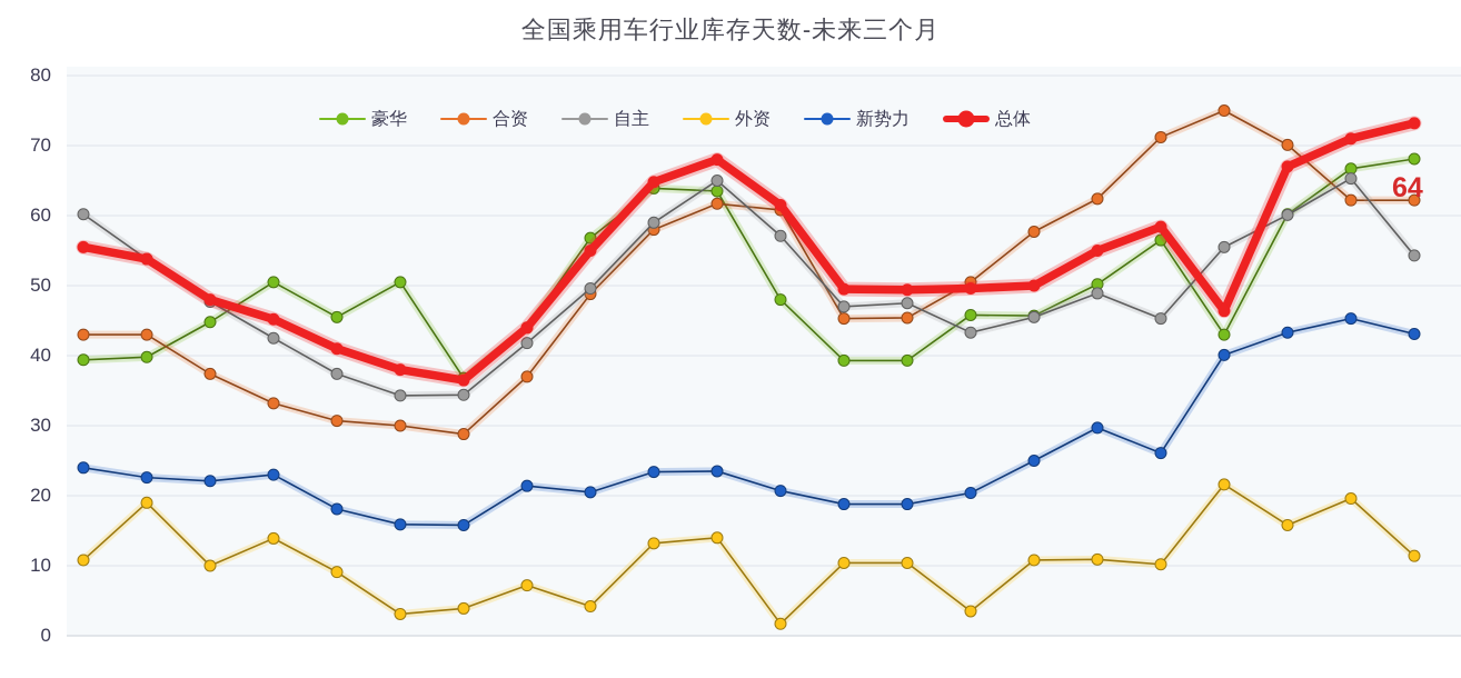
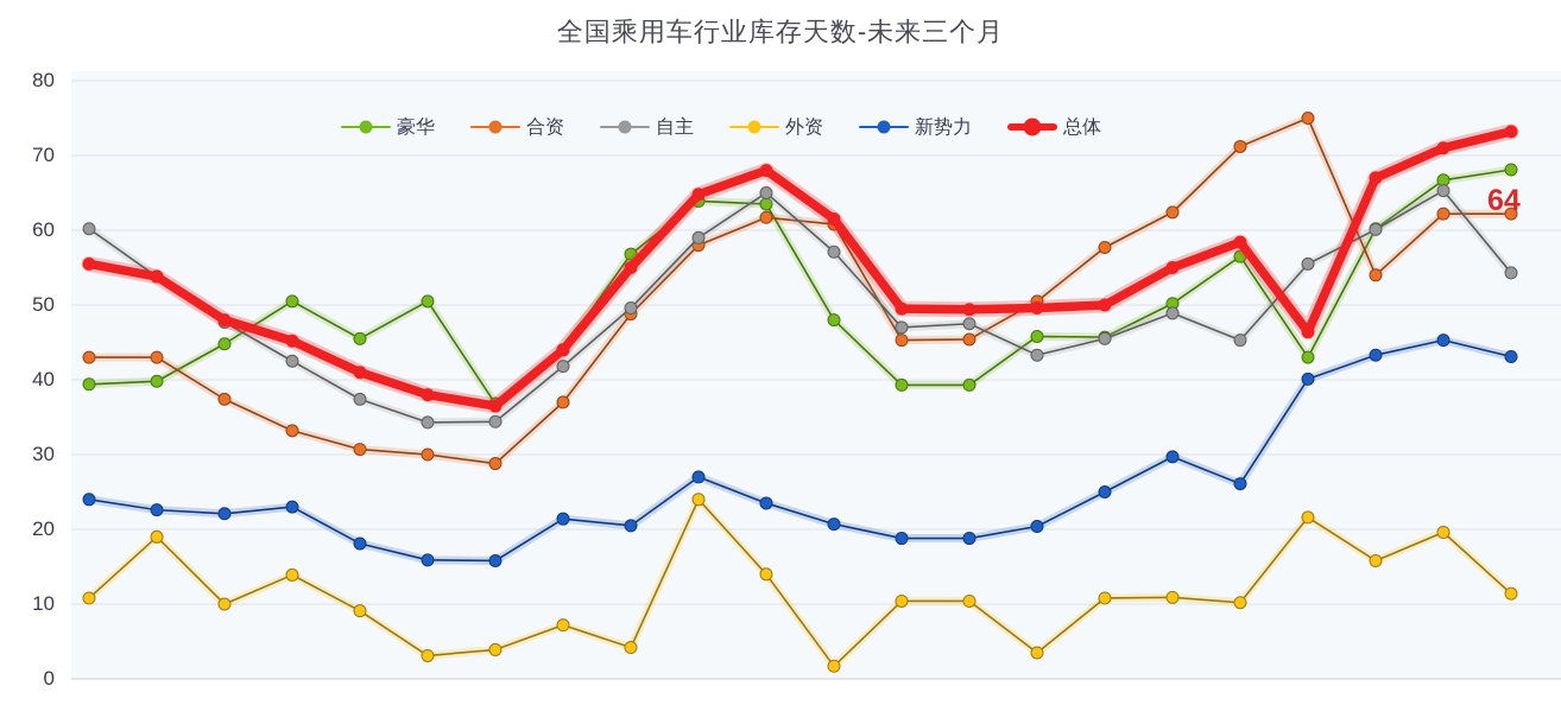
外资/10: 13 -> 24
新势力/10: 23 -> 27
合资/20: 70 -> 54
